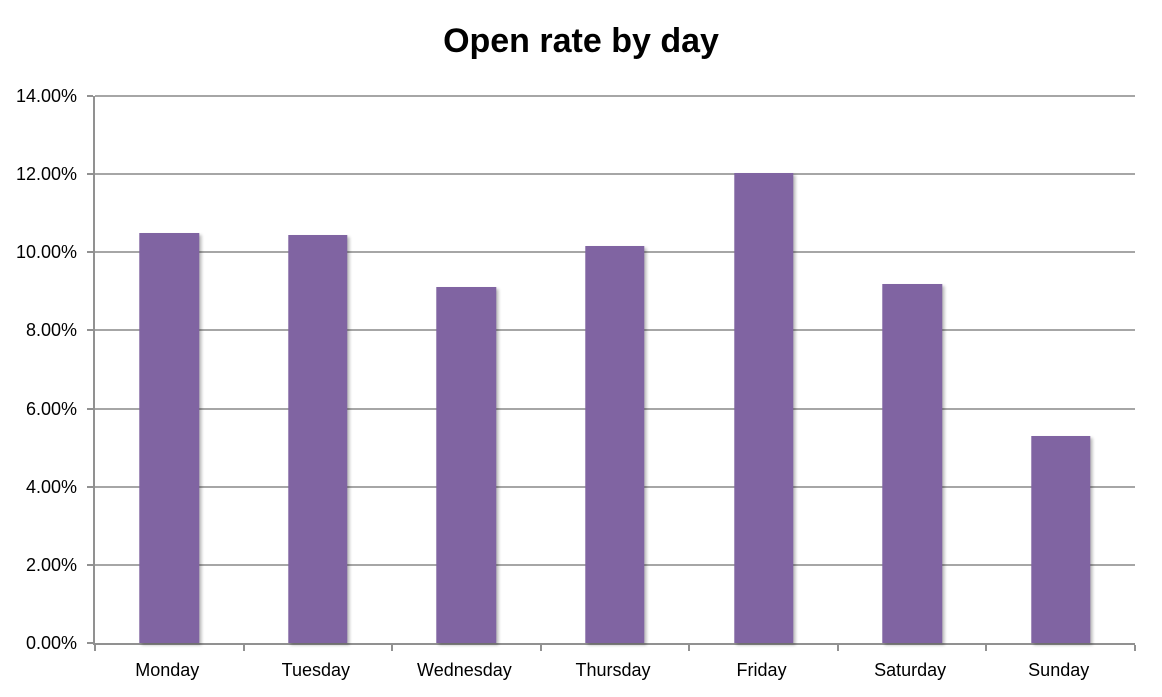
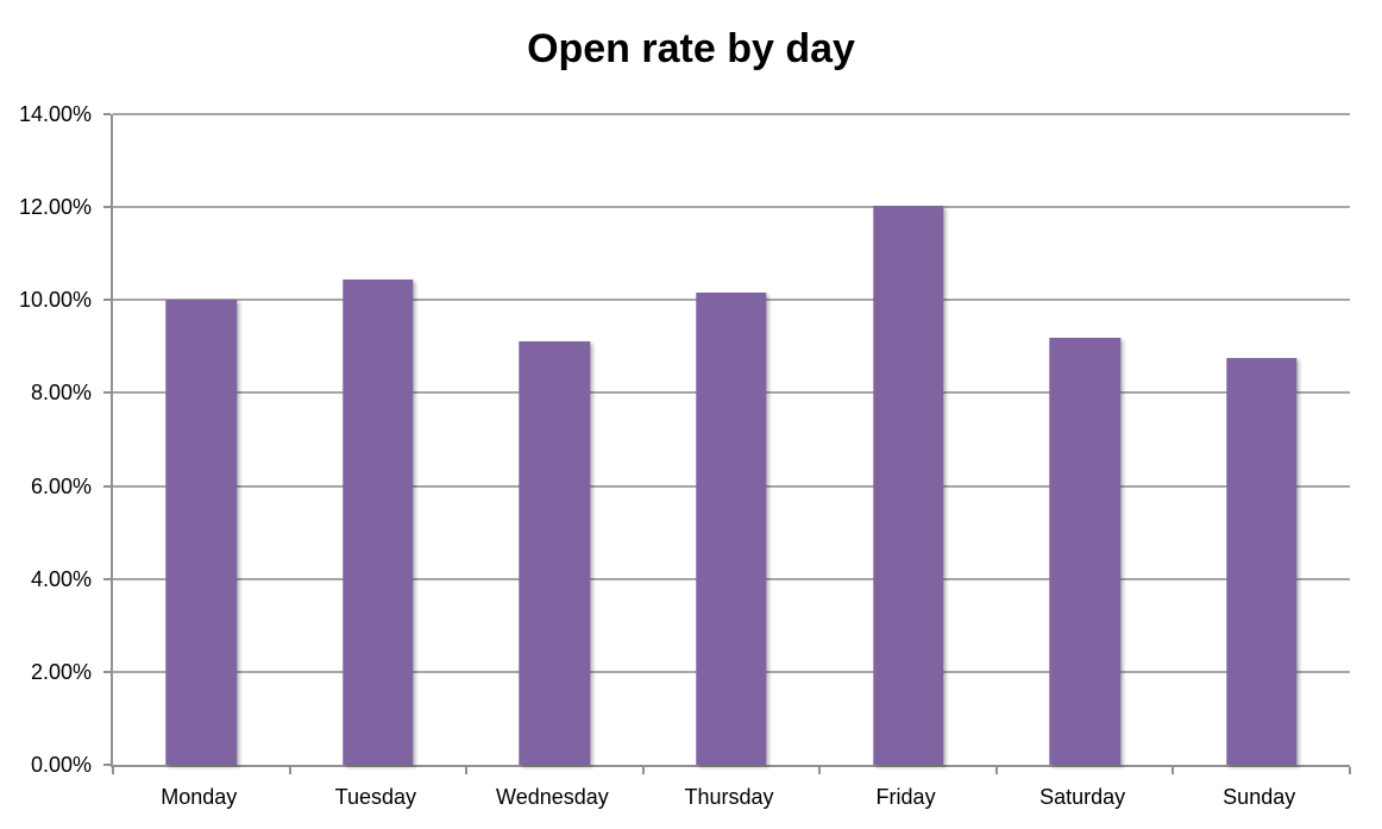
Monday: 10.5% -> 10.0%
Sunday: 5.3% -> 8.8%
